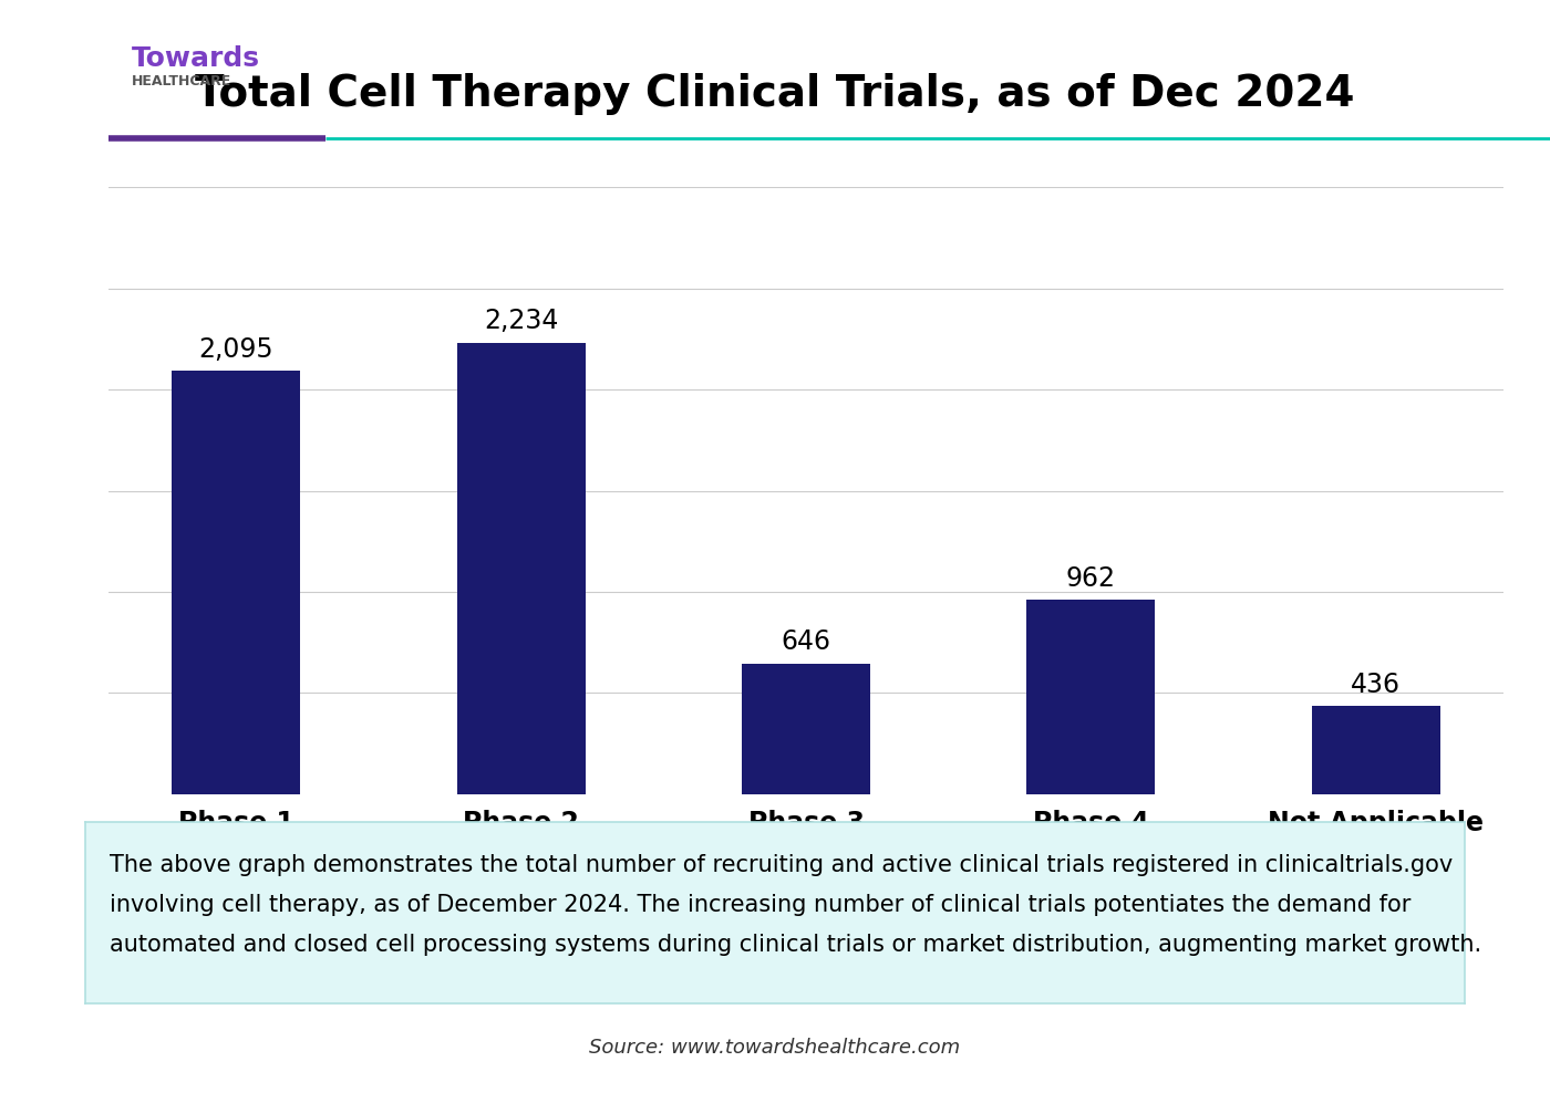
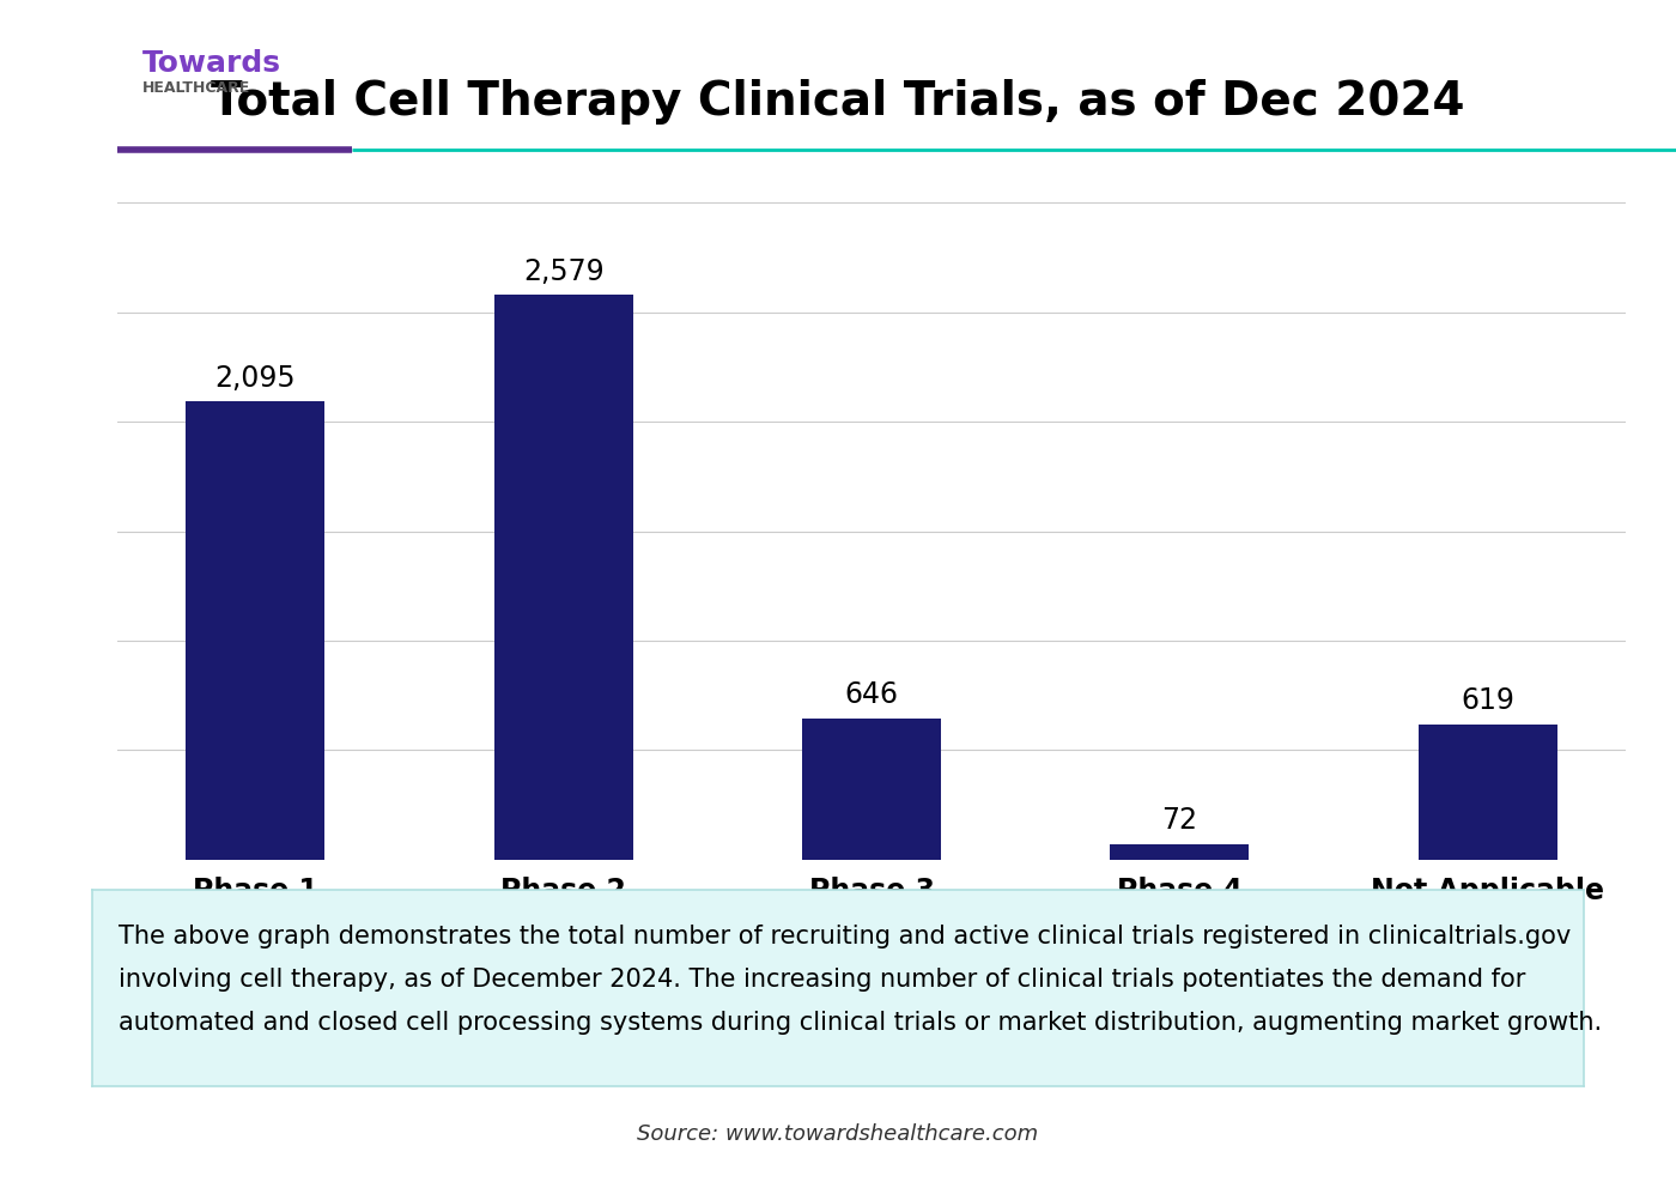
Phase 2: 2,234 -> 2,579
Phase 4: 962 -> 72
Not Applicable: 436 -> 619
